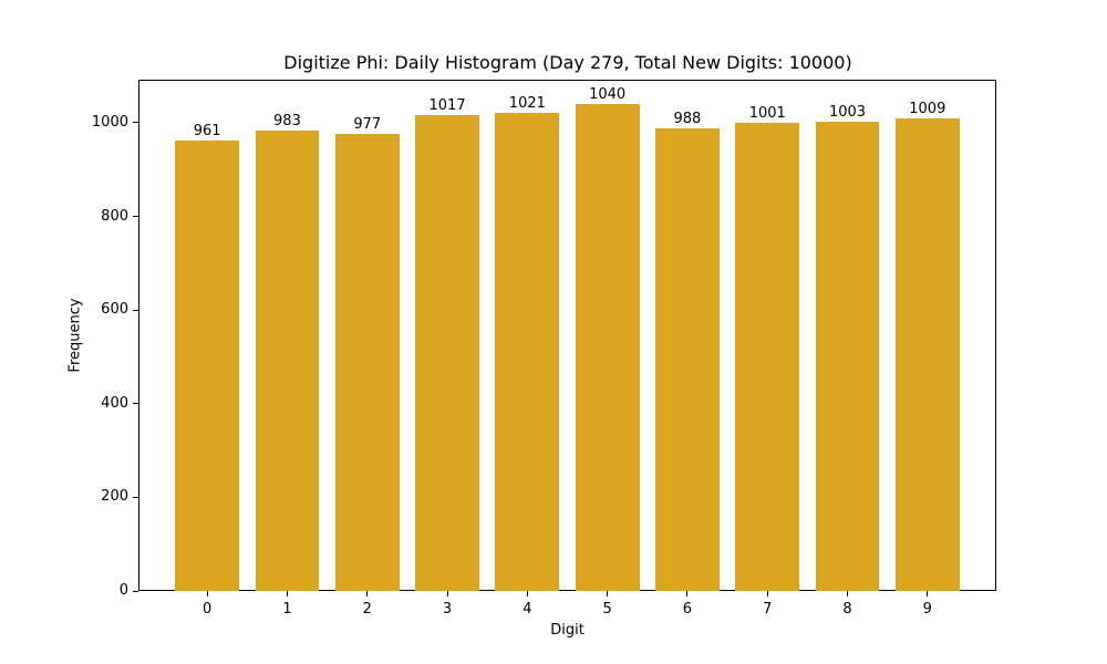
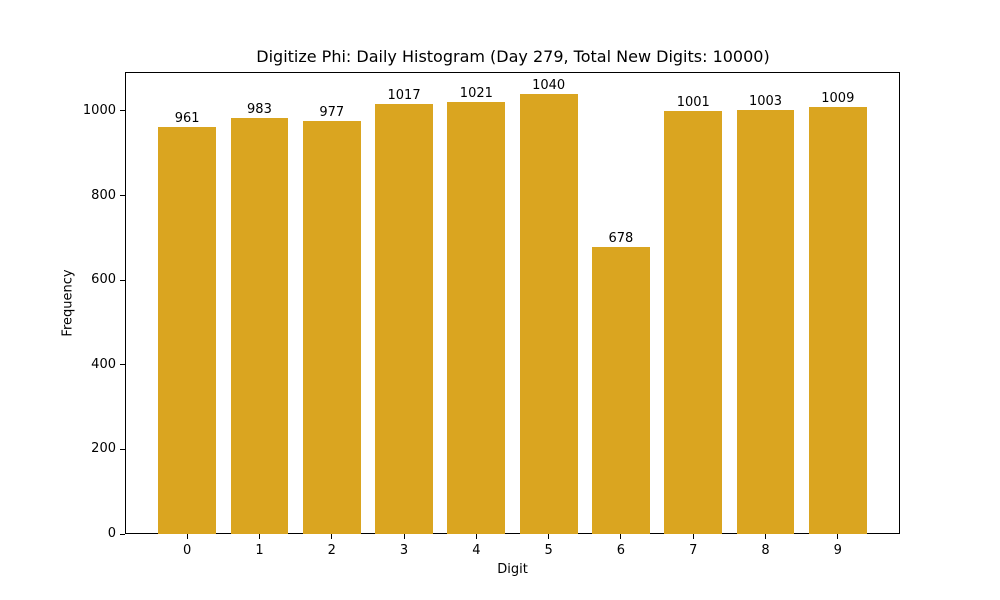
6: 988 -> 678
